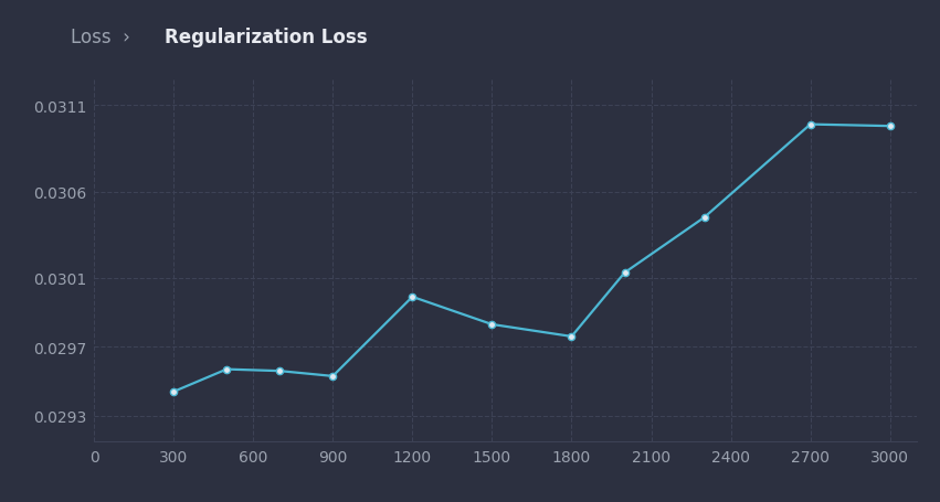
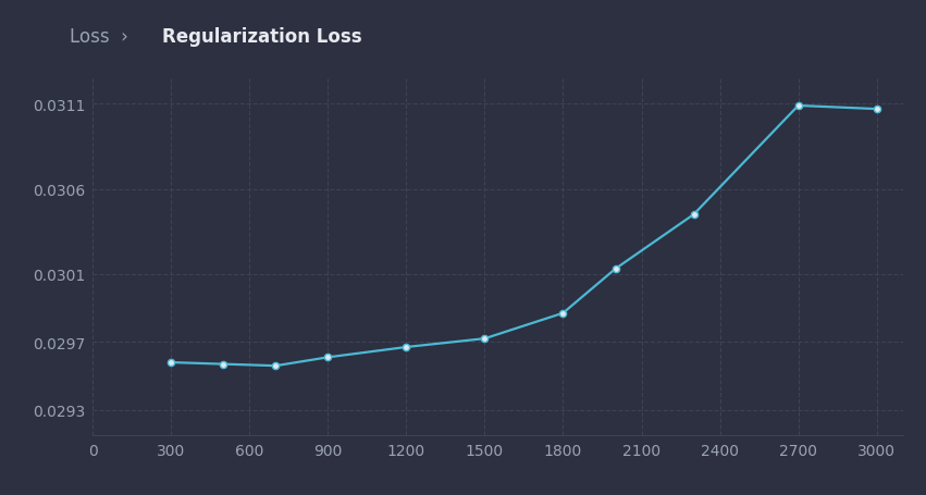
300: 0.02944 -> 0.02958
900: 0.02953 -> 0.02961
1200: 0.02999 -> 0.02967
1500: 0.02983 -> 0.02972
1800: 0.02976 -> 0.02987
2700: 0.03099 -> 0.03109
3000: 0.03098 -> 0.03107
